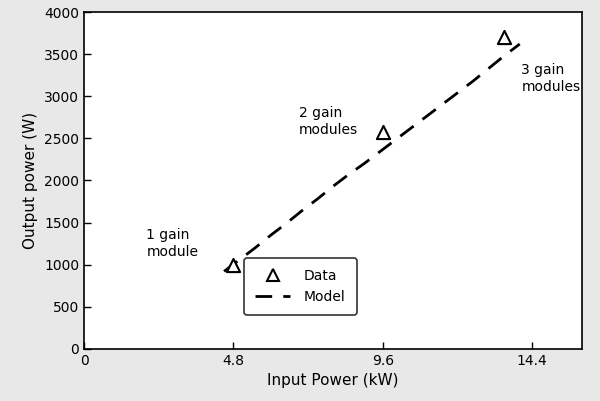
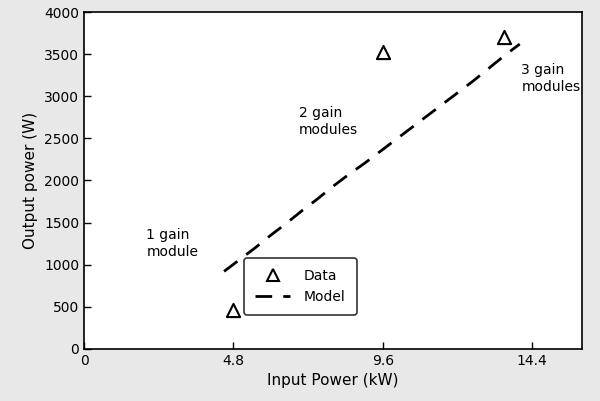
Data/4.8: 1000 -> 460
Data/9.6: 2580 -> 3520
